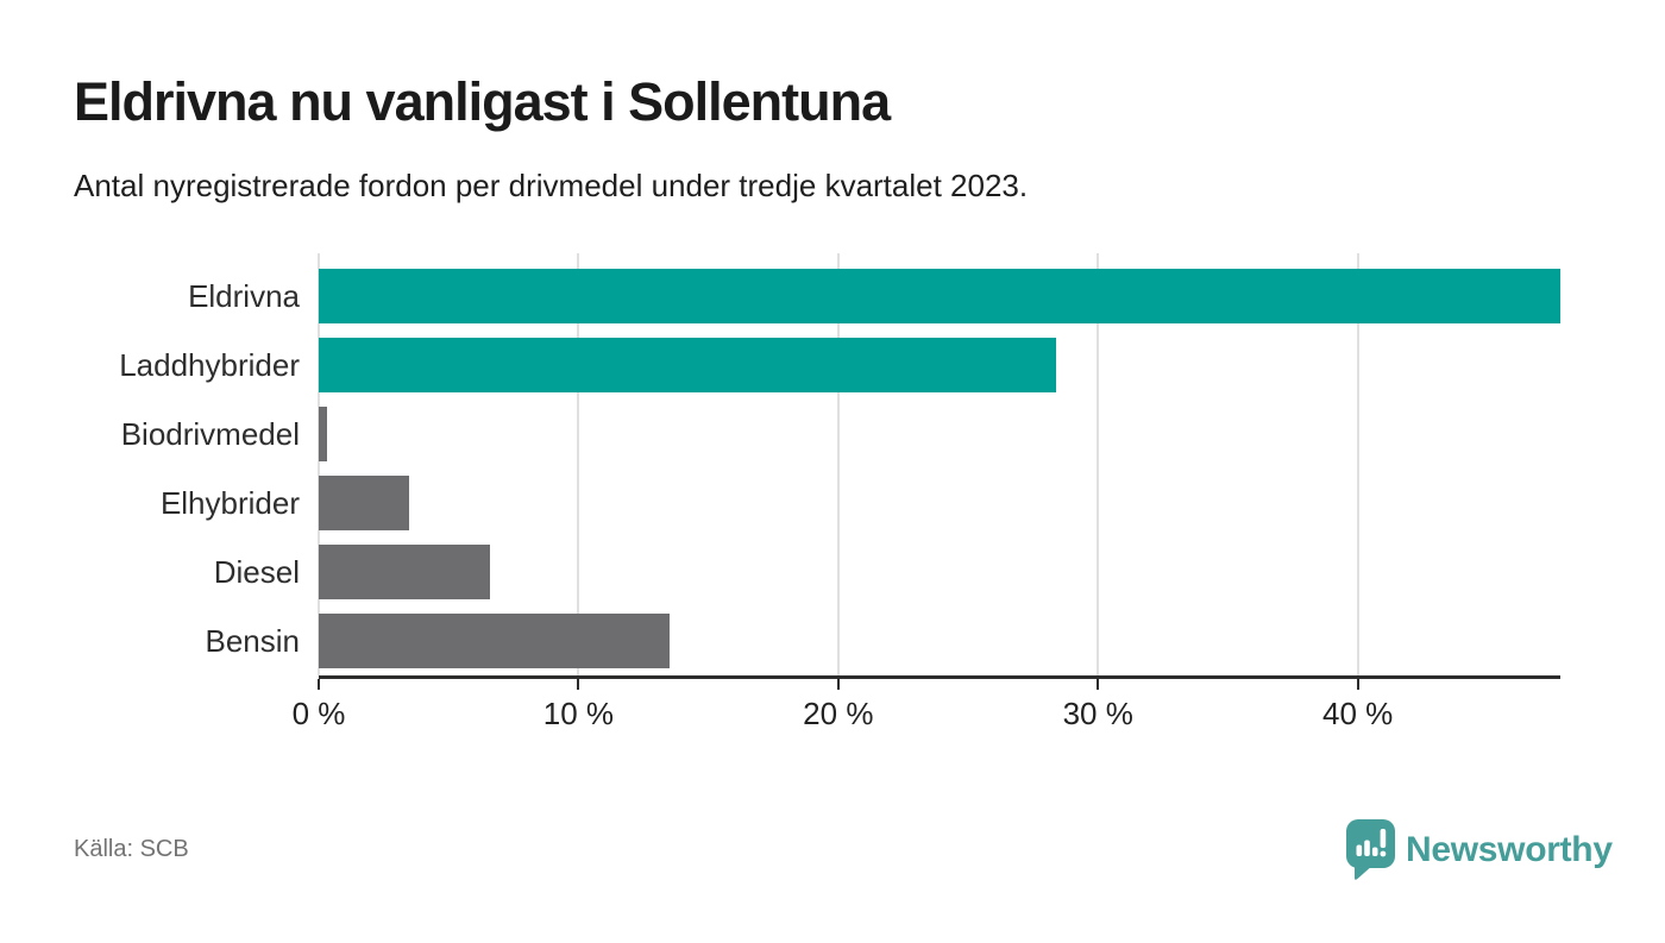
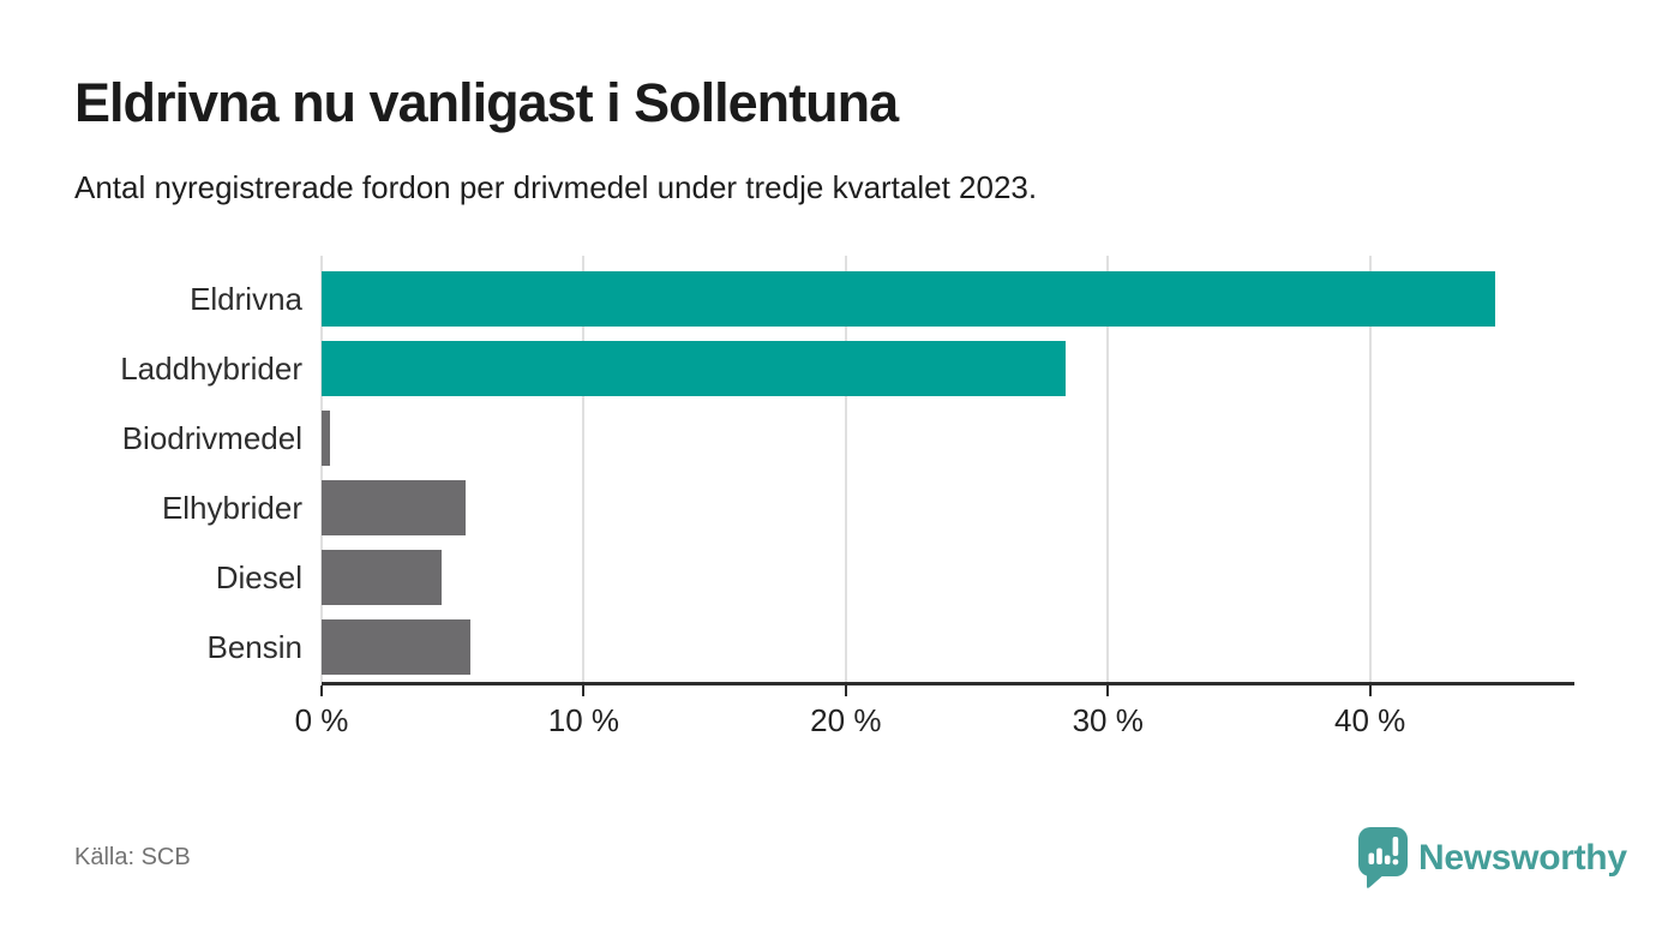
Eldrivna: 47.8% -> 44.8%
Elhybrider: 3.5% -> 5.5%
Diesel: 6.6% -> 4.6%
Bensin: 13.5% -> 5.7%
